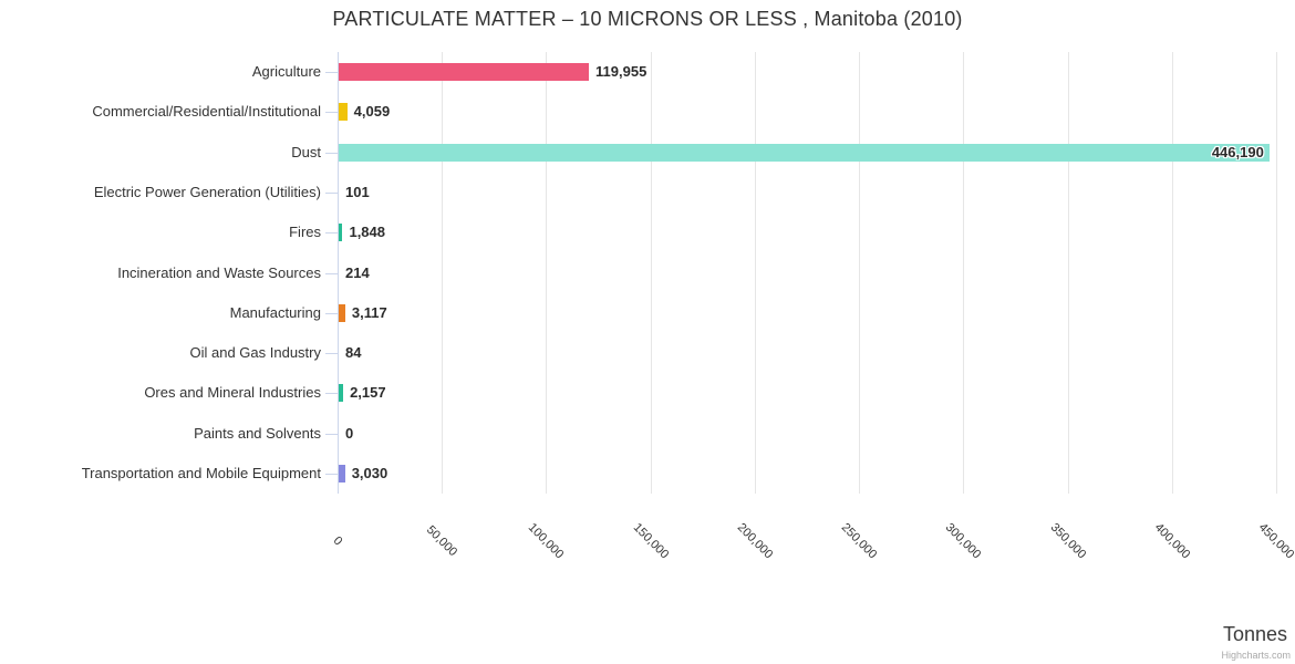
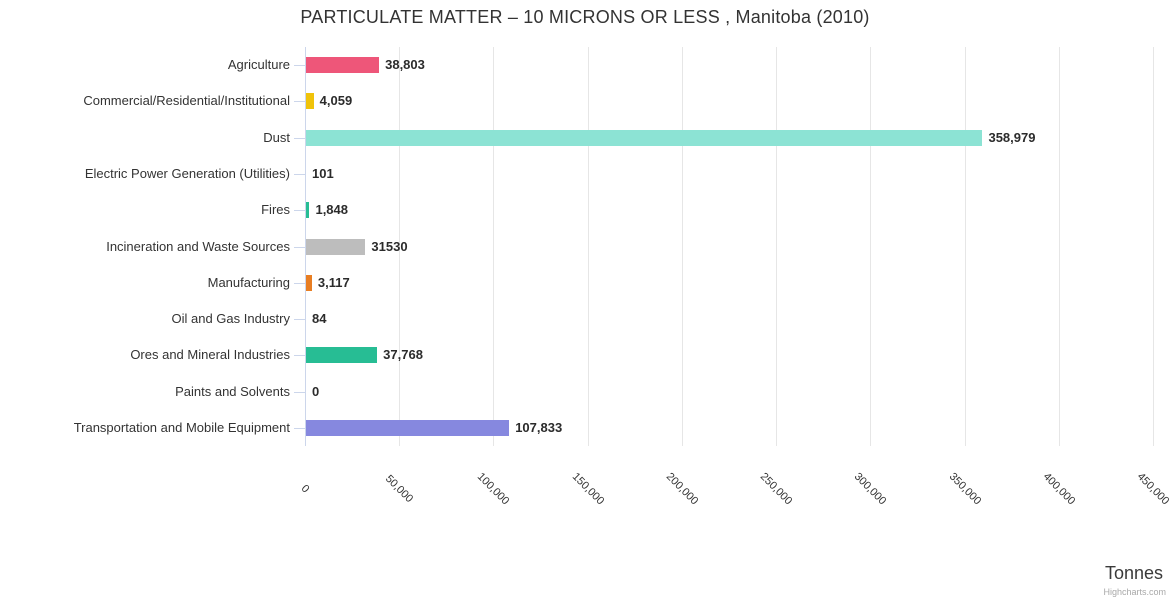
Agriculture: 119,955 -> 38,803
Dust: 446,190 -> 358,979
Incineration and Waste Sources: 214 -> 31530
Ores and Mineral Industries: 2,157 -> 37,768
Transportation and Mobile Equipment: 3,030 -> 107,833
